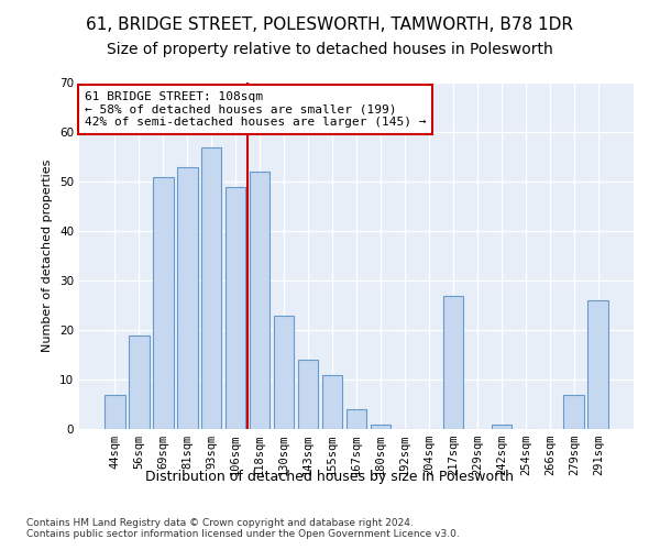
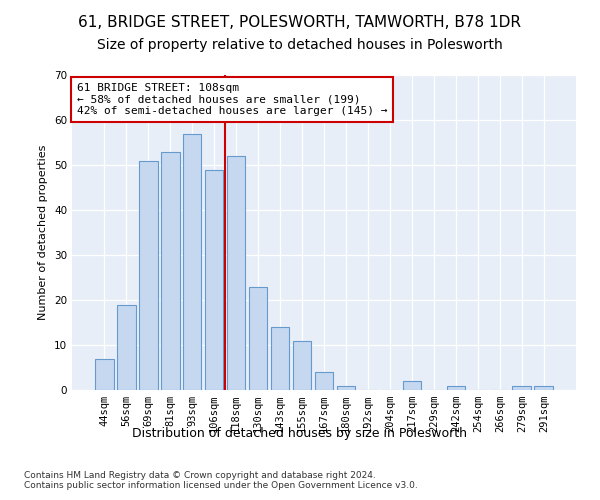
217sqm: 27 -> 2
279sqm: 7 -> 1
291sqm: 26 -> 1
